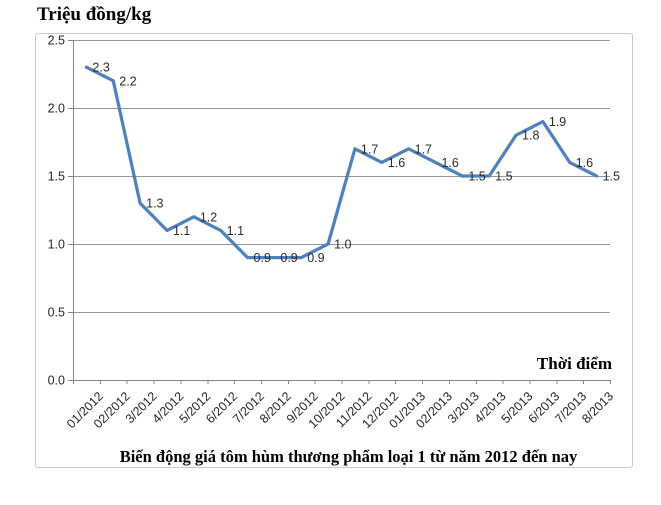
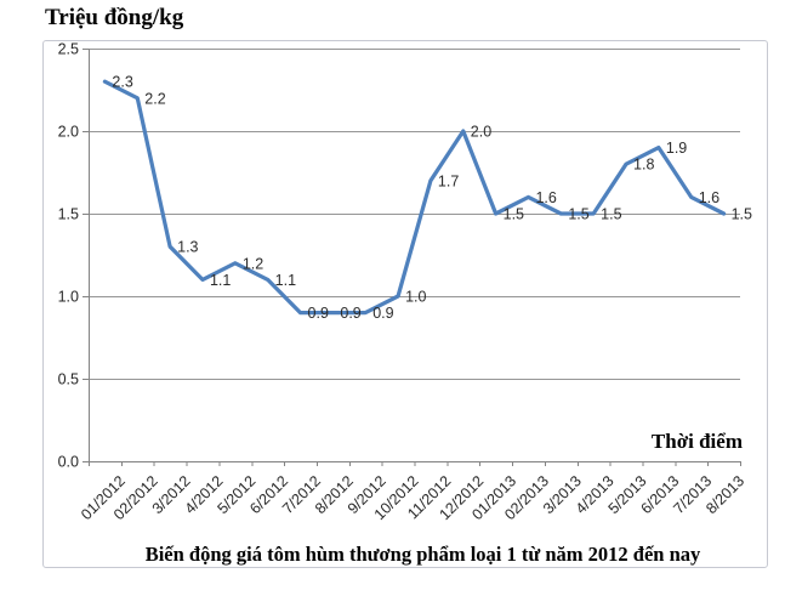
12/2012: 1.6 -> 2.0
01/2013: 1.7 -> 1.5
